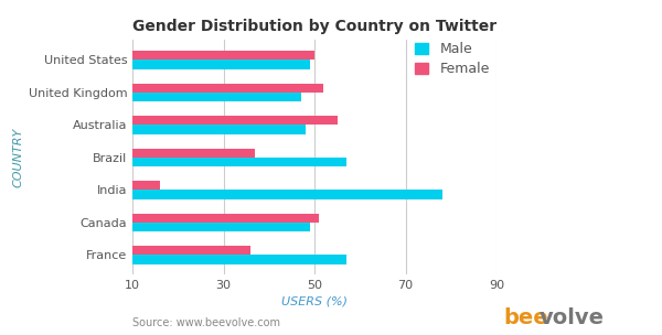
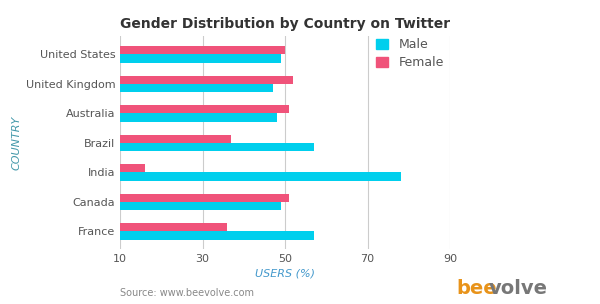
Female/Australia: 55 -> 51
